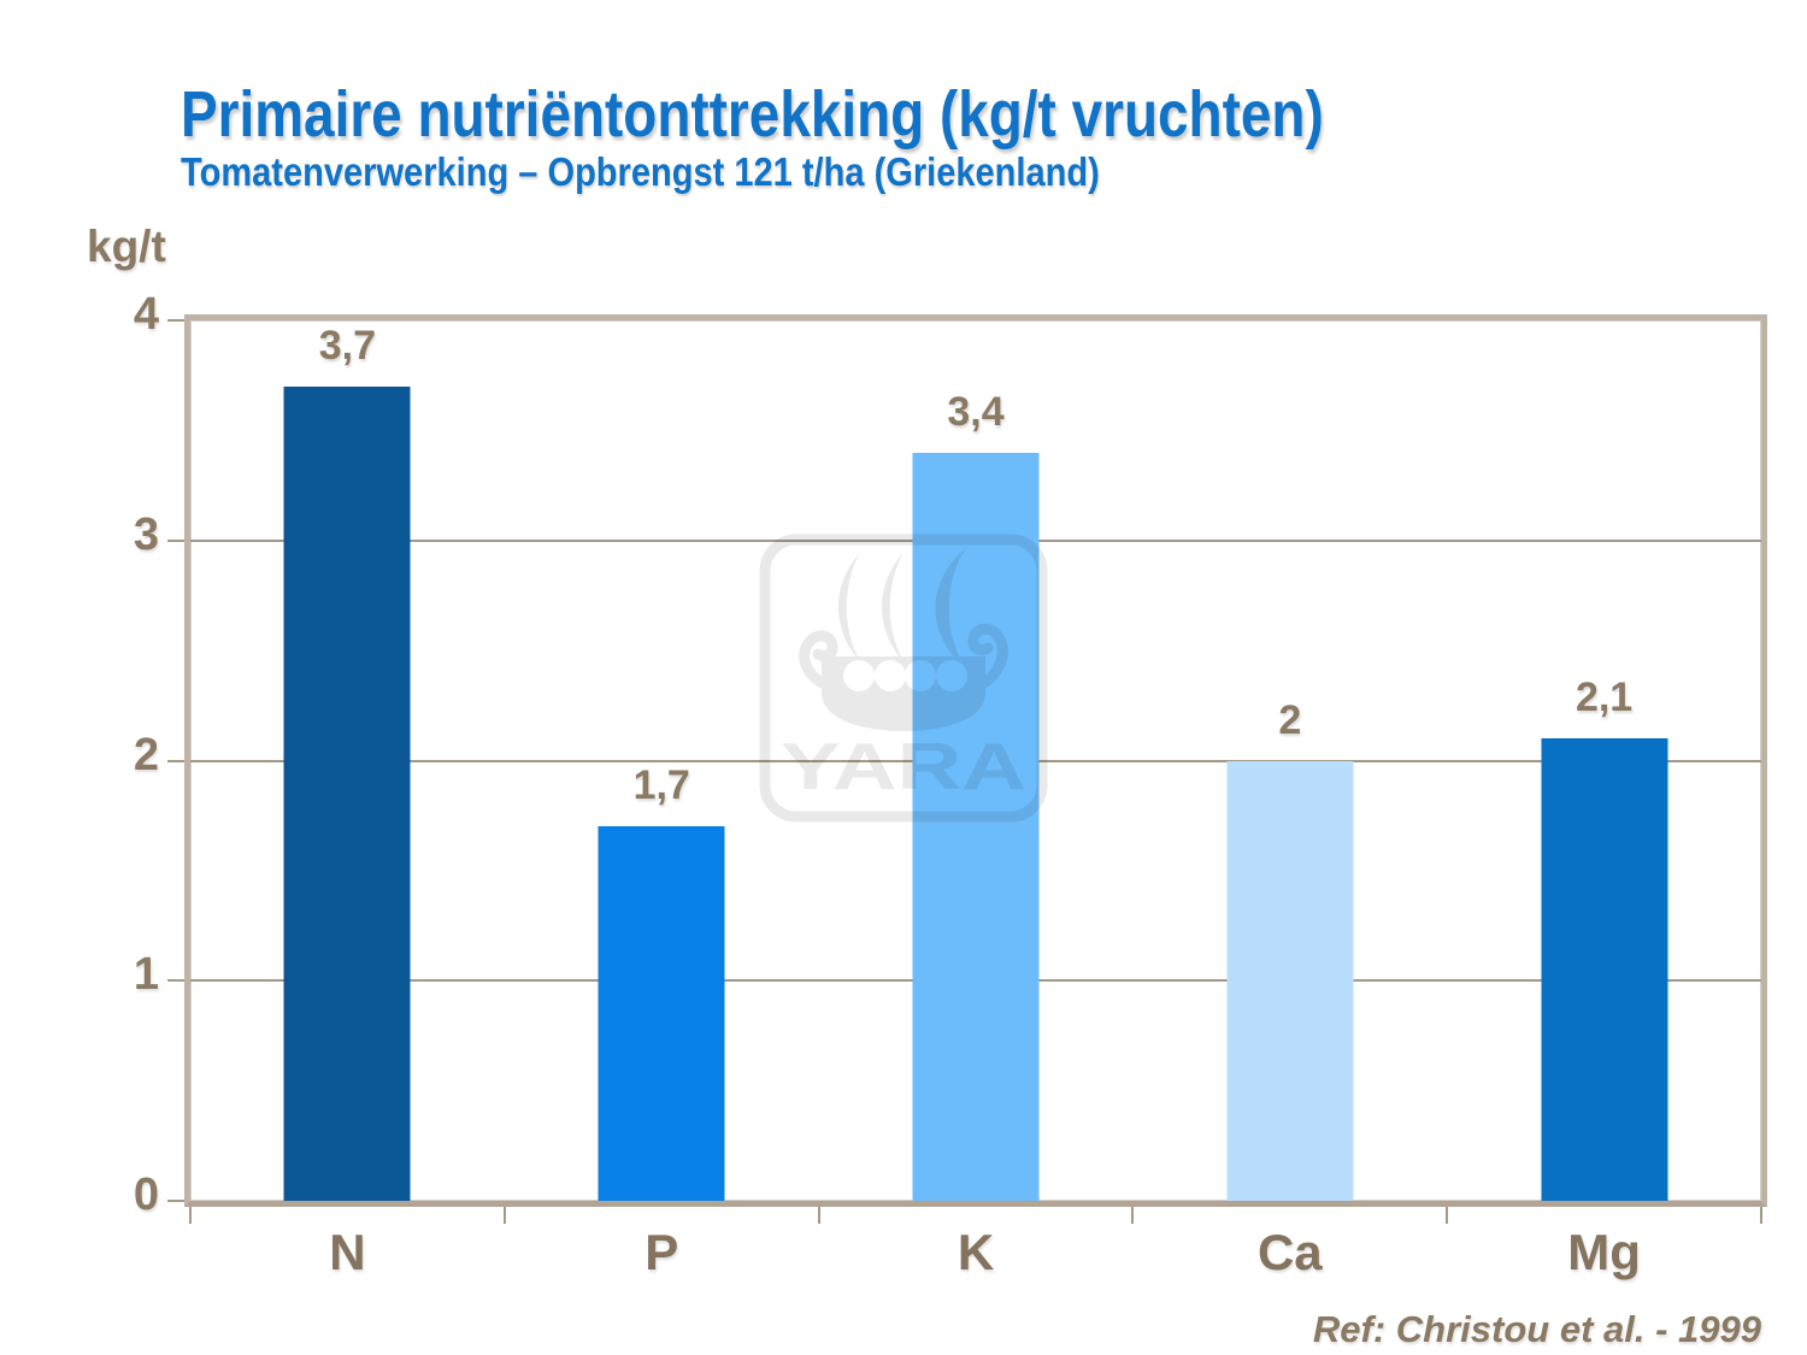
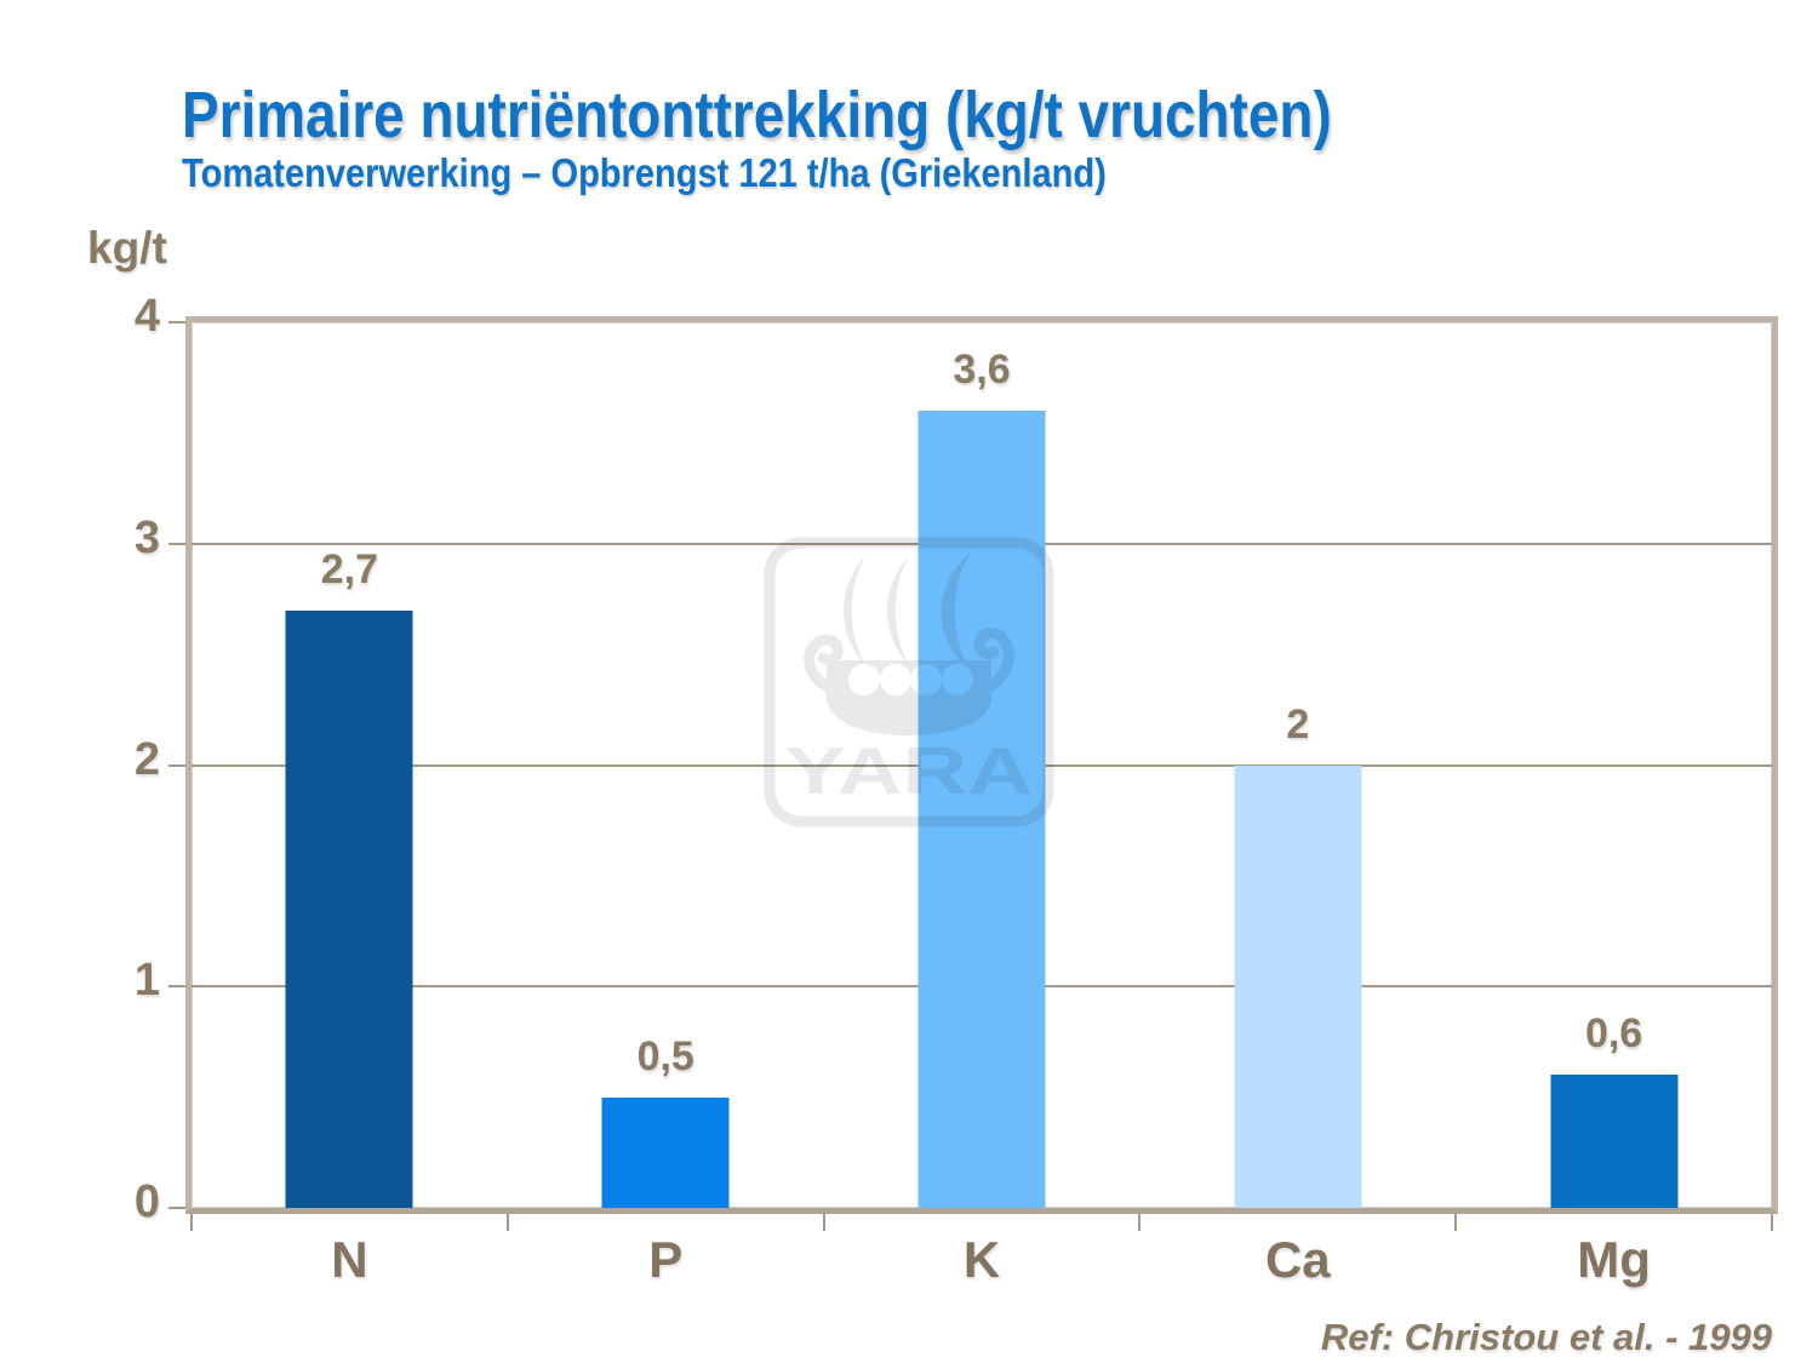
N: 3,7 -> 2,7
P: 1,7 -> 0,5
K: 3,4 -> 3,6
Mg: 2,1 -> 0,6
